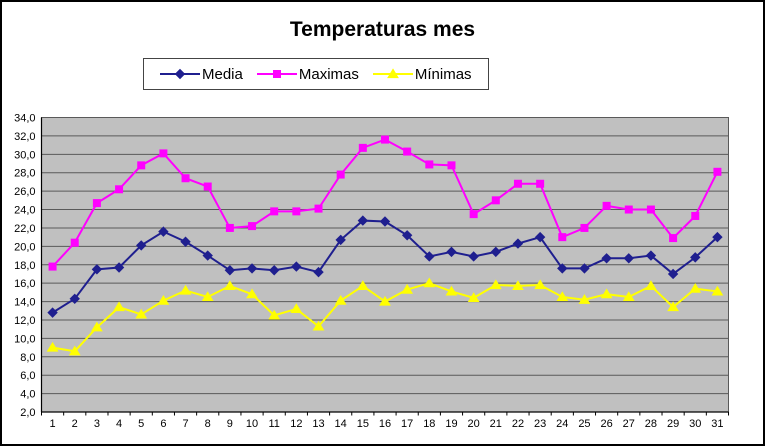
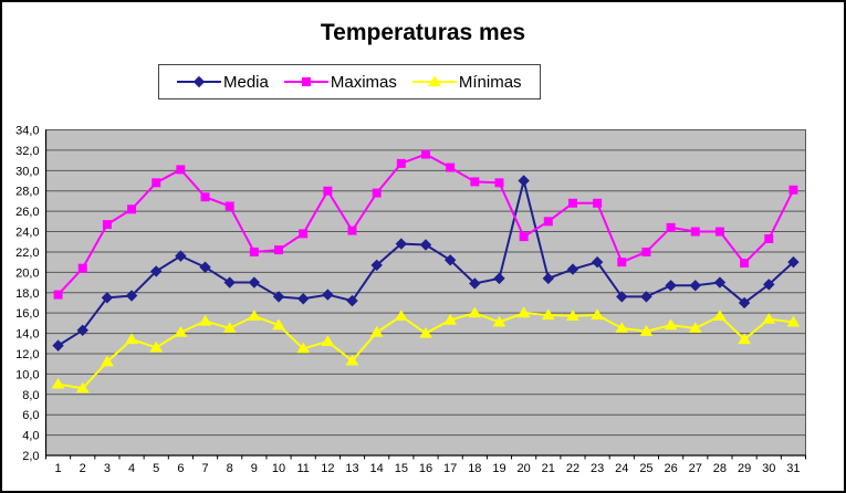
Media/9: 17 -> 19
Maximas/12: 24 -> 28
Media/20: 19 -> 29
Mínimas/20: 14 -> 16
